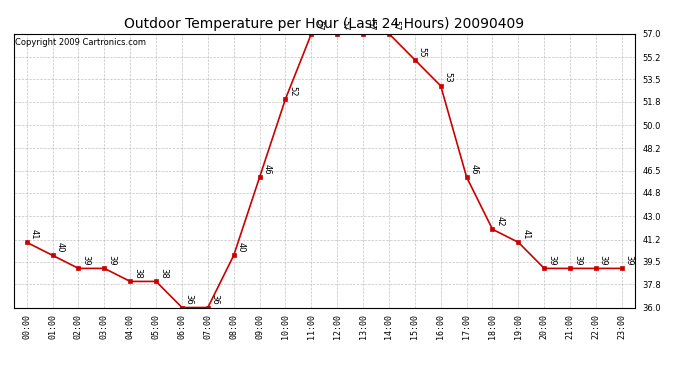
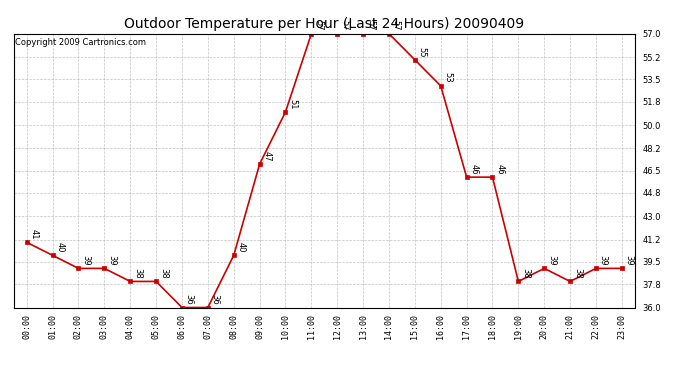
09:00: 46 -> 47
10:00: 52 -> 51
18:00: 42 -> 46
19:00: 41 -> 38
21:00: 39 -> 38
